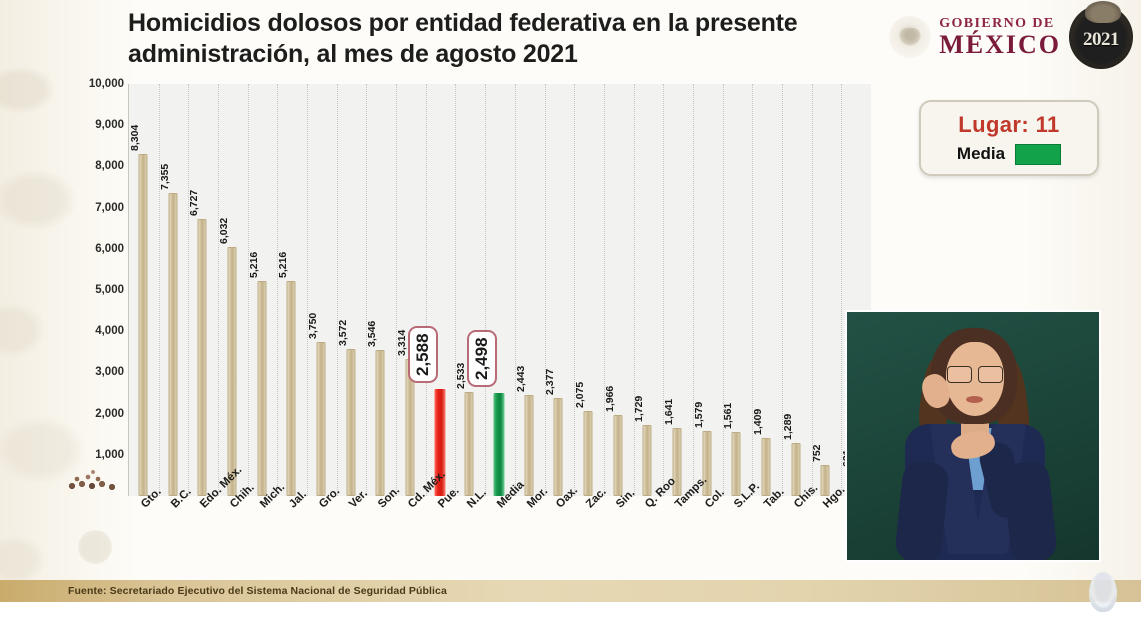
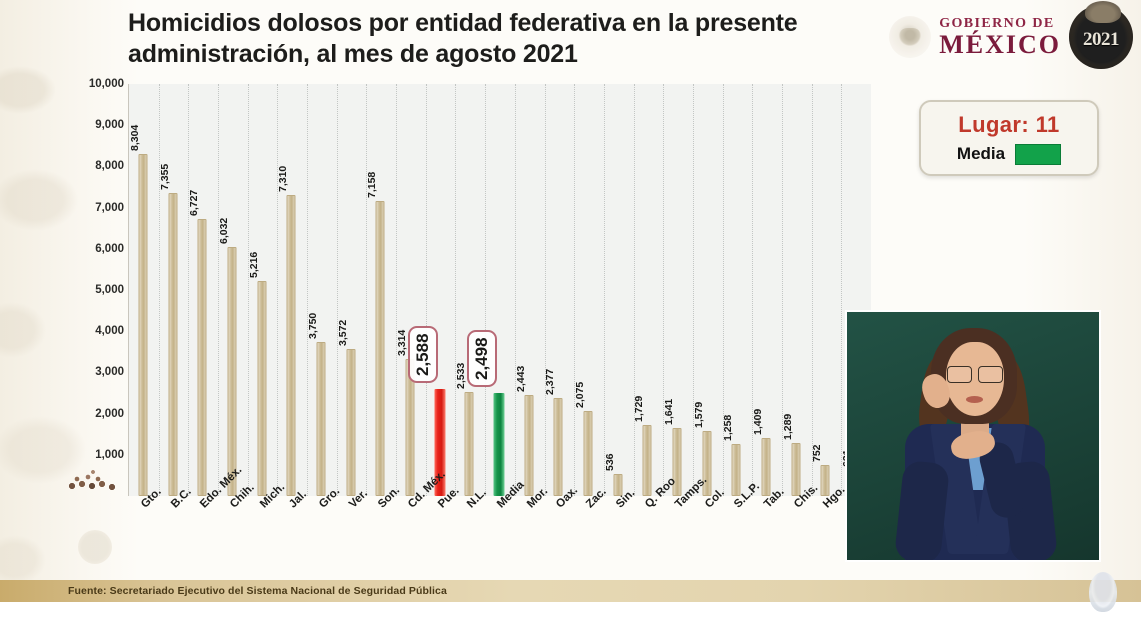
Jal.: 5,216 -> 7,310
Son.: 3,546 -> 7,158
Sin.: 1,966 -> 536
S.L.P.: 1,561 -> 1,258
